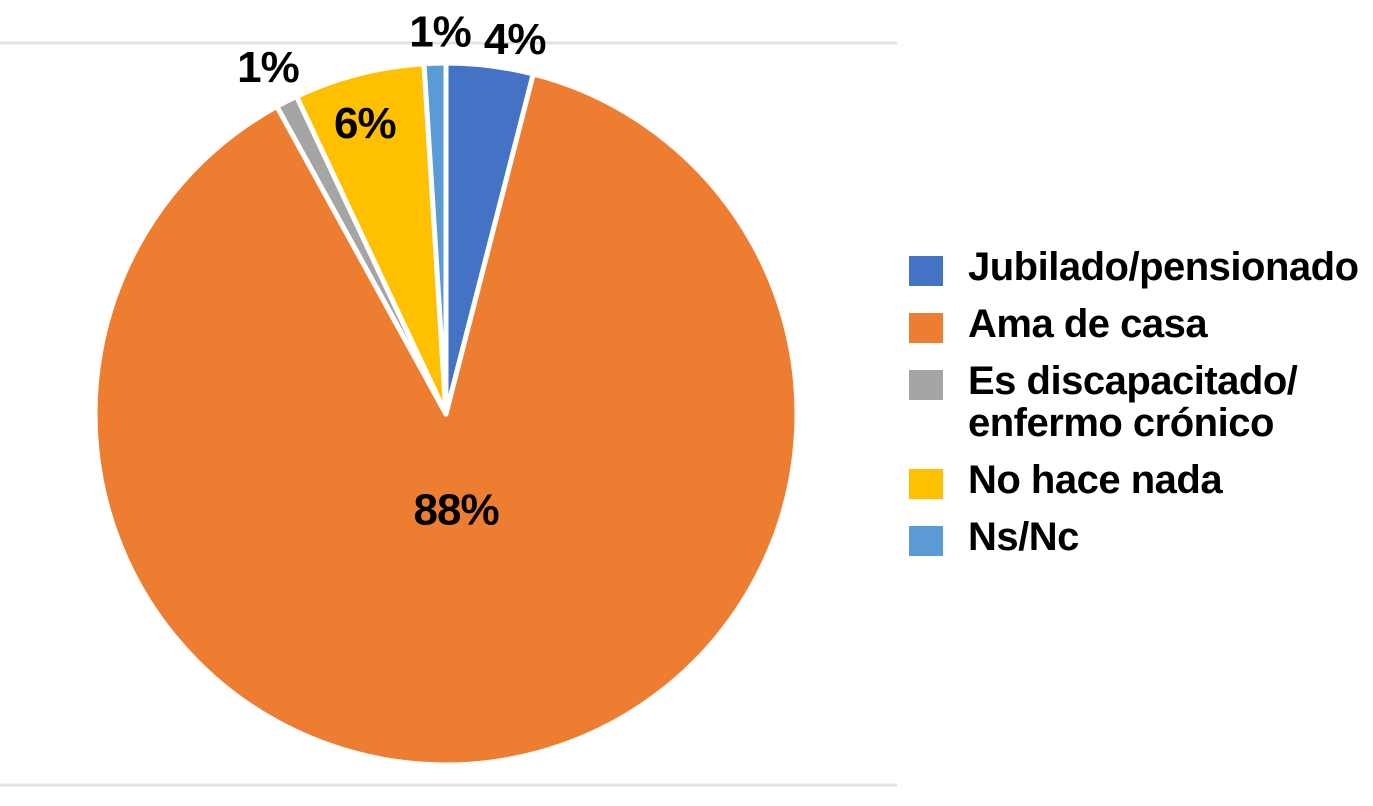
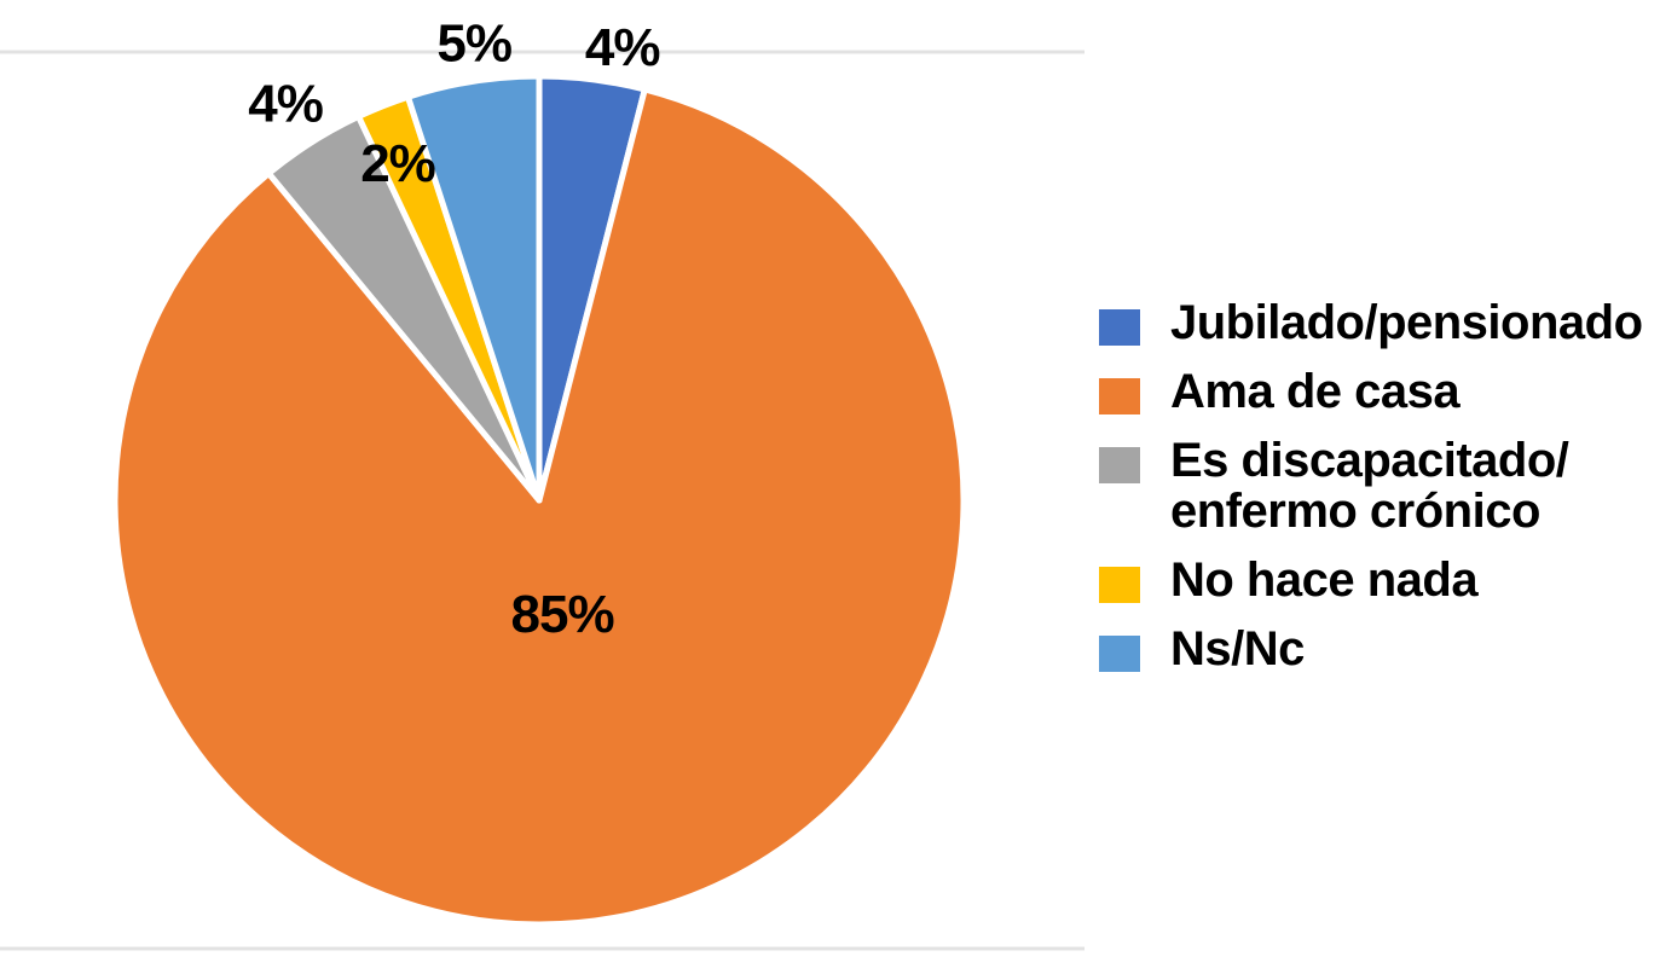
Ama de casa: 88% -> 85%
Es discapacitado/enfermo crónico: 1% -> 4%
No hace nada: 6% -> 2%
Ns/Nc: 1% -> 5%
